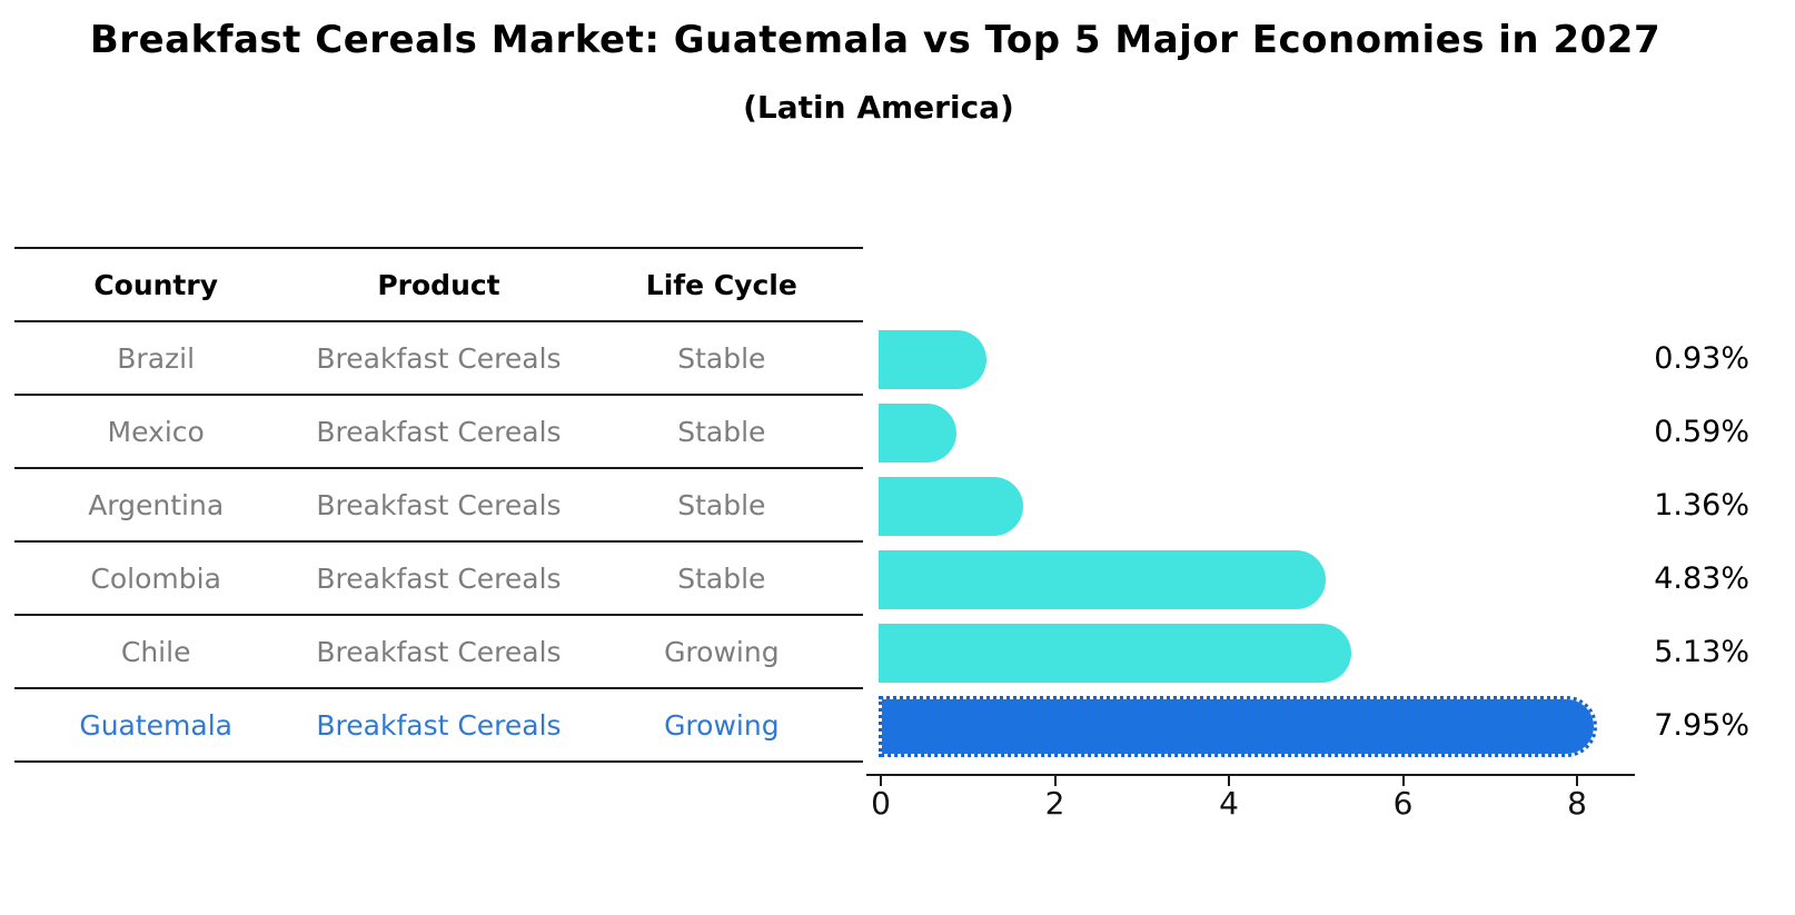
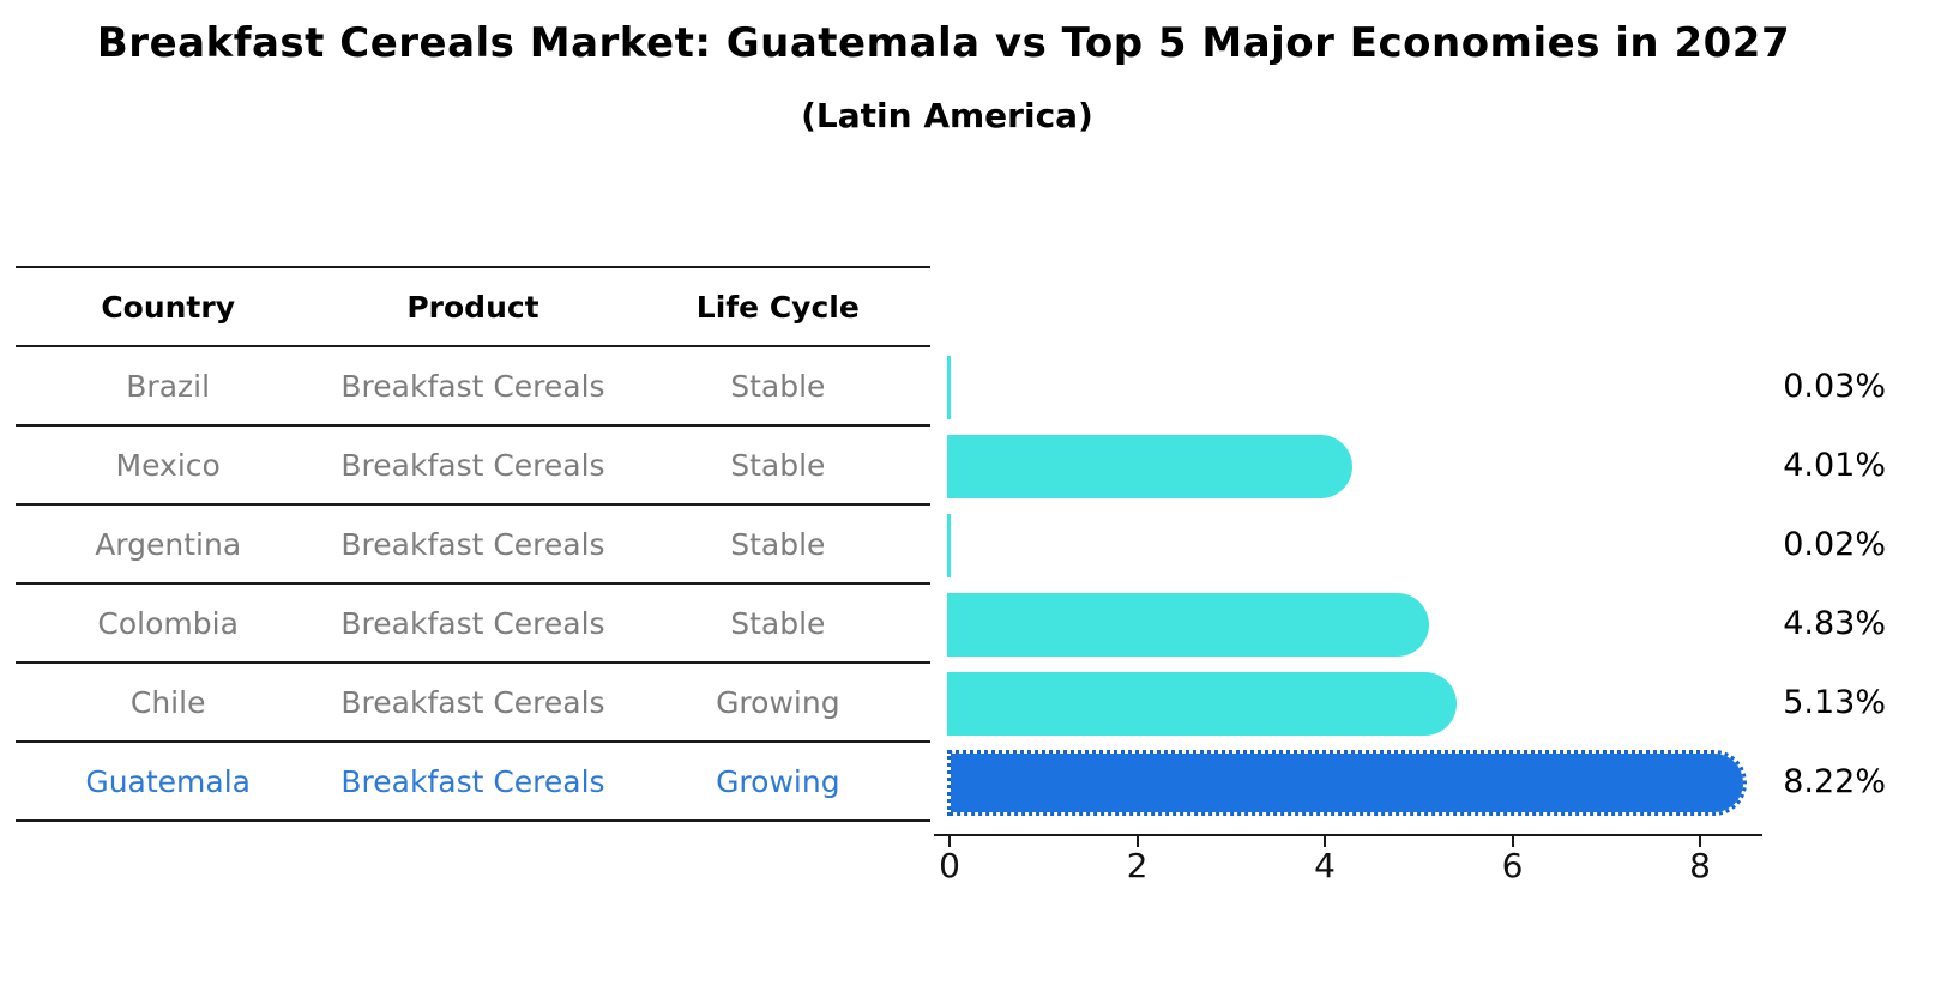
Brazil: 0.93% -> 0.03%
Mexico: 0.59% -> 4.01%
Argentina: 1.36% -> 0.02%
Guatemala: 7.95% -> 8.22%
